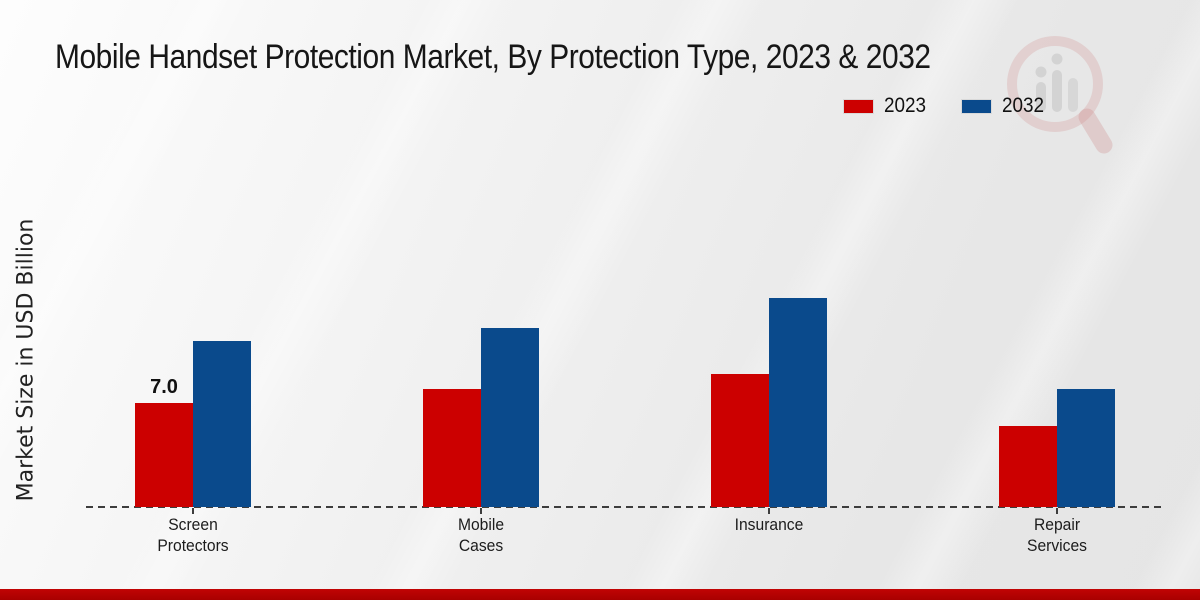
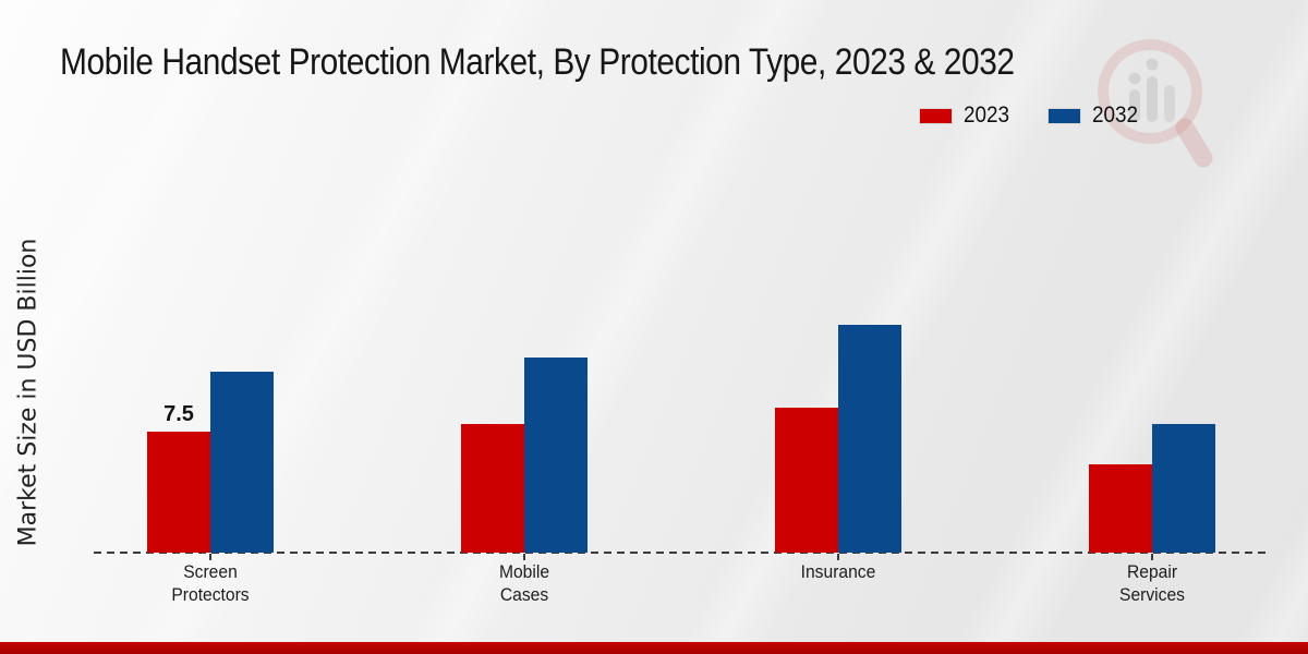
2023/Screen Protectors: 7.0 -> 7.5
